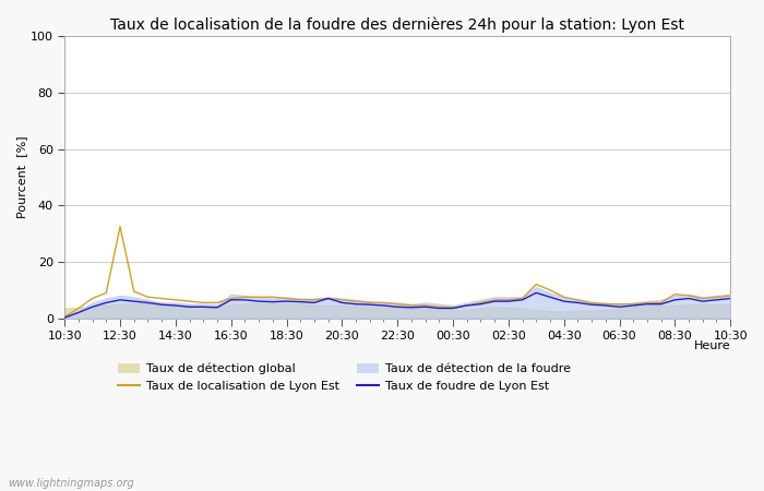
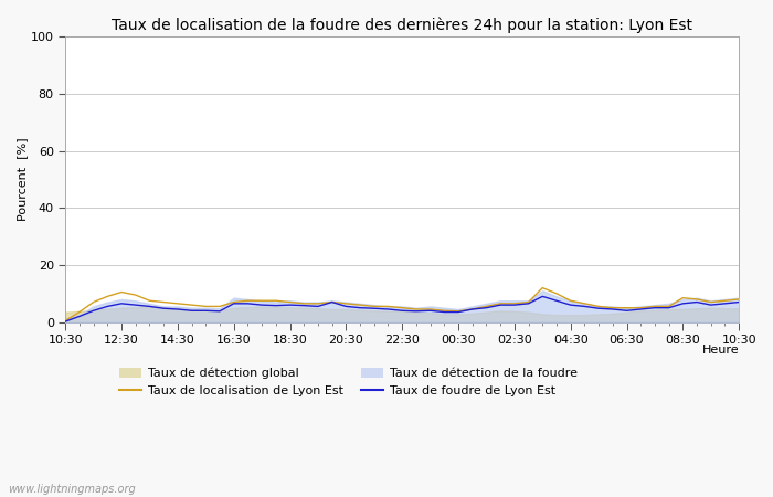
Taux de localisation de Lyon Est/12:30: 32.5 -> 10.5
